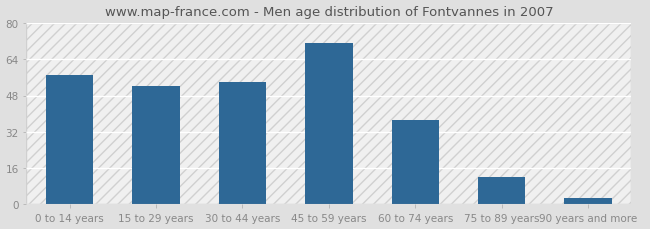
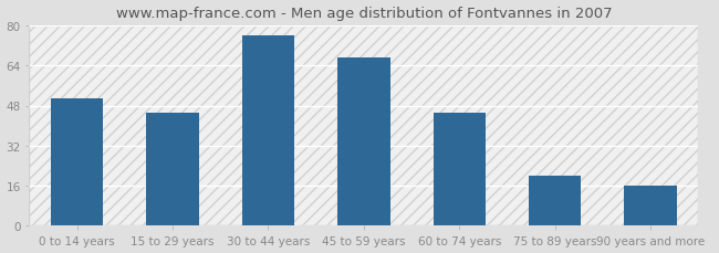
0 to 14 years: 57 -> 51
15 to 29 years: 52 -> 45
30 to 44 years: 54 -> 76
45 to 59 years: 71 -> 67
60 to 74 years: 37 -> 45
75 to 89 years: 12 -> 20
90 years and more: 3 -> 16
